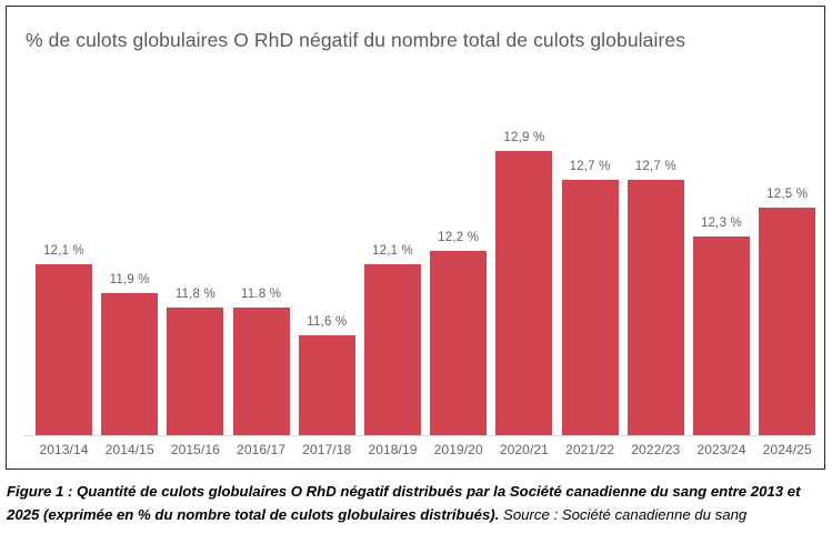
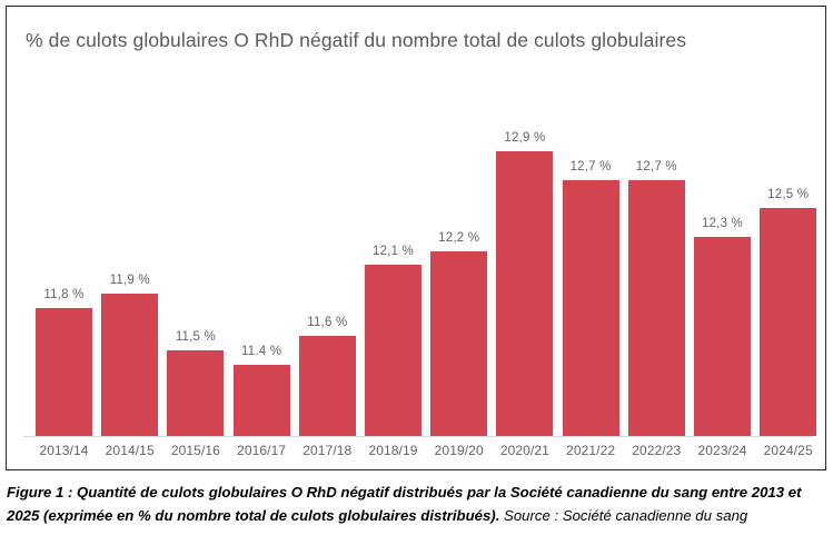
2013/14: 12,1 -> 11,8
2015/16: 11,8 -> 11,5
2016/17: 11.8 -> 11.4
